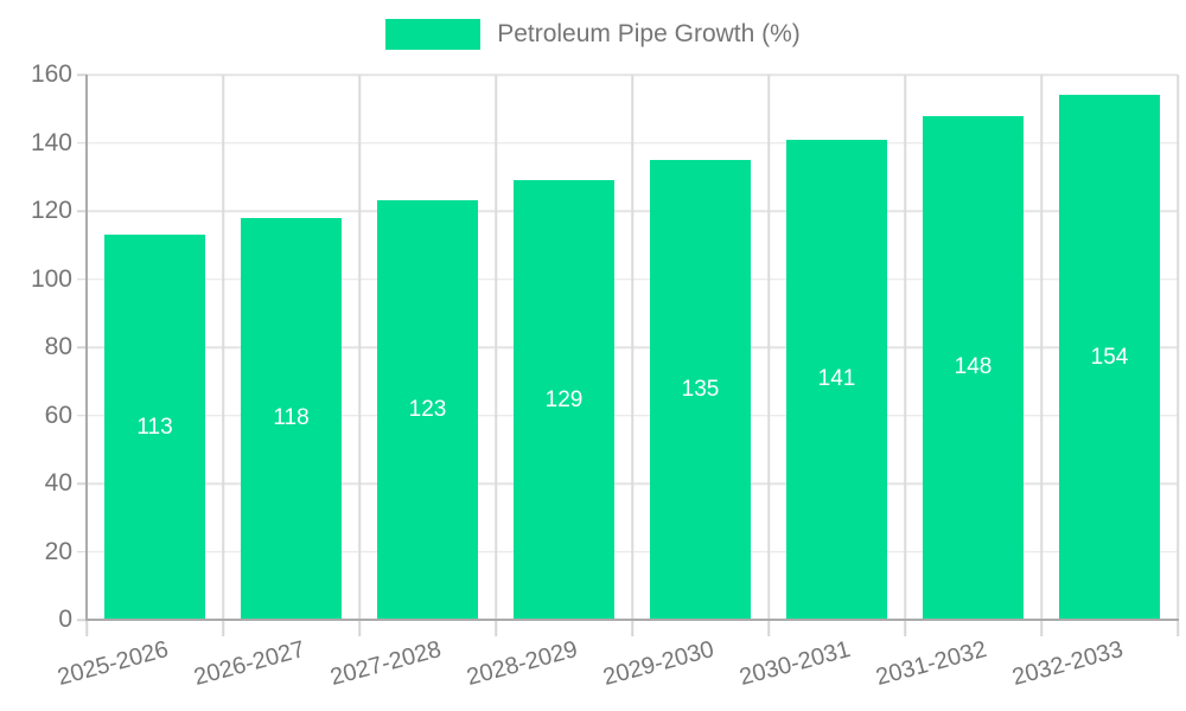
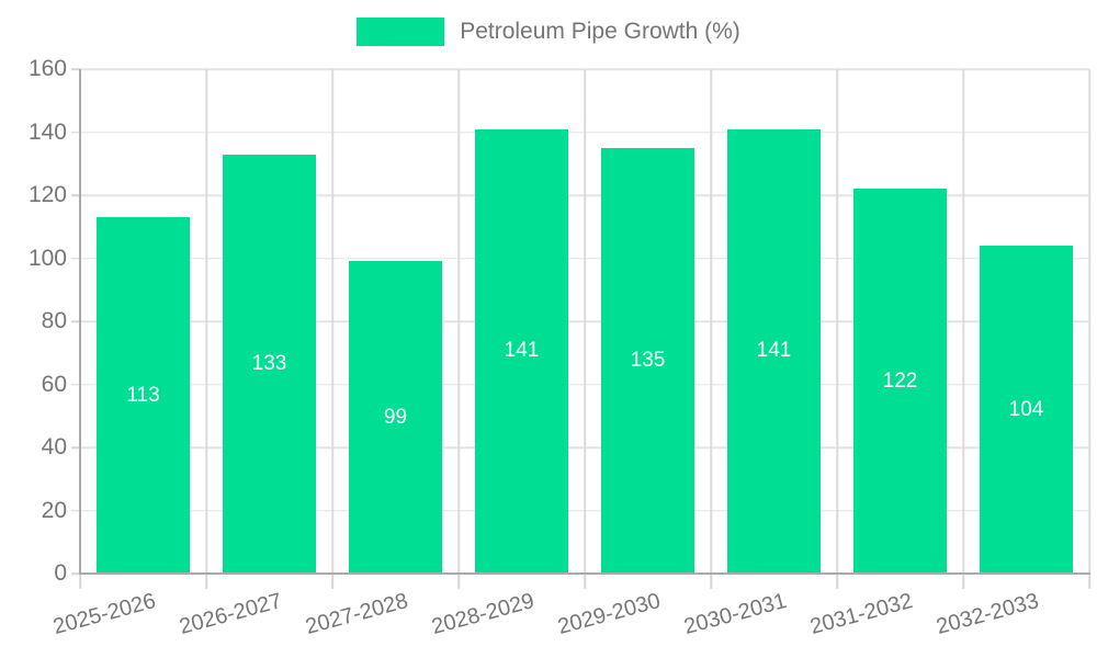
2026-2027: 118 -> 133
2027-2028: 123 -> 99
2028-2029: 129 -> 141
2031-2032: 148 -> 122
2032-2033: 154 -> 104
